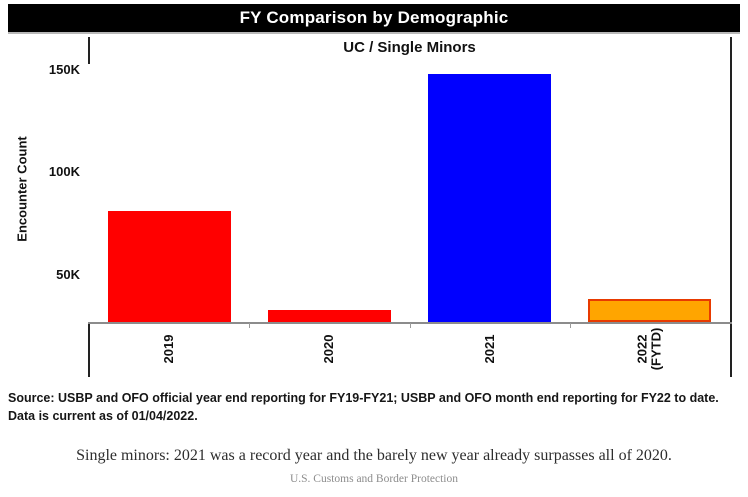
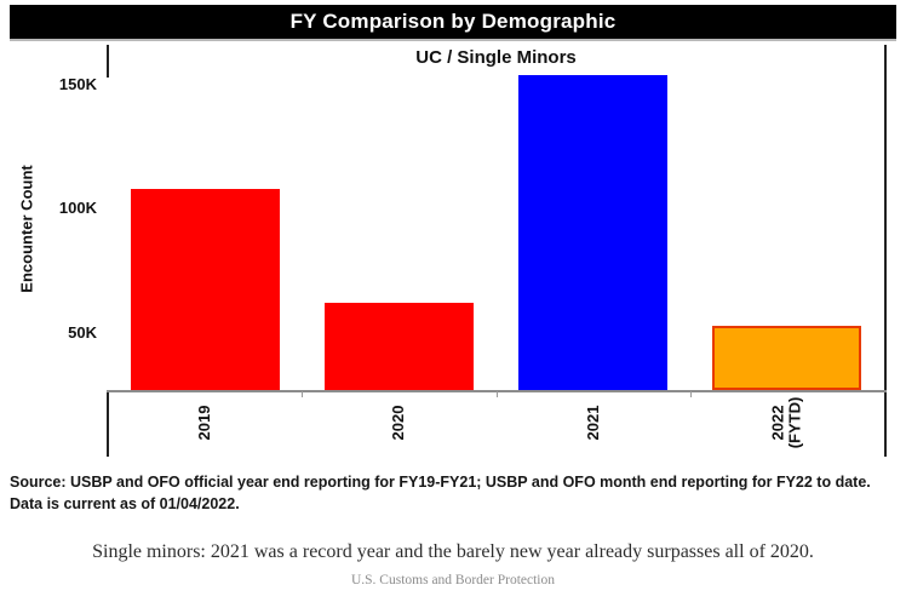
2019: 81K -> 108K
2020: 33K -> 62K
2021: 148K -> 154K
2022 (FYTD): 38K -> 53K
